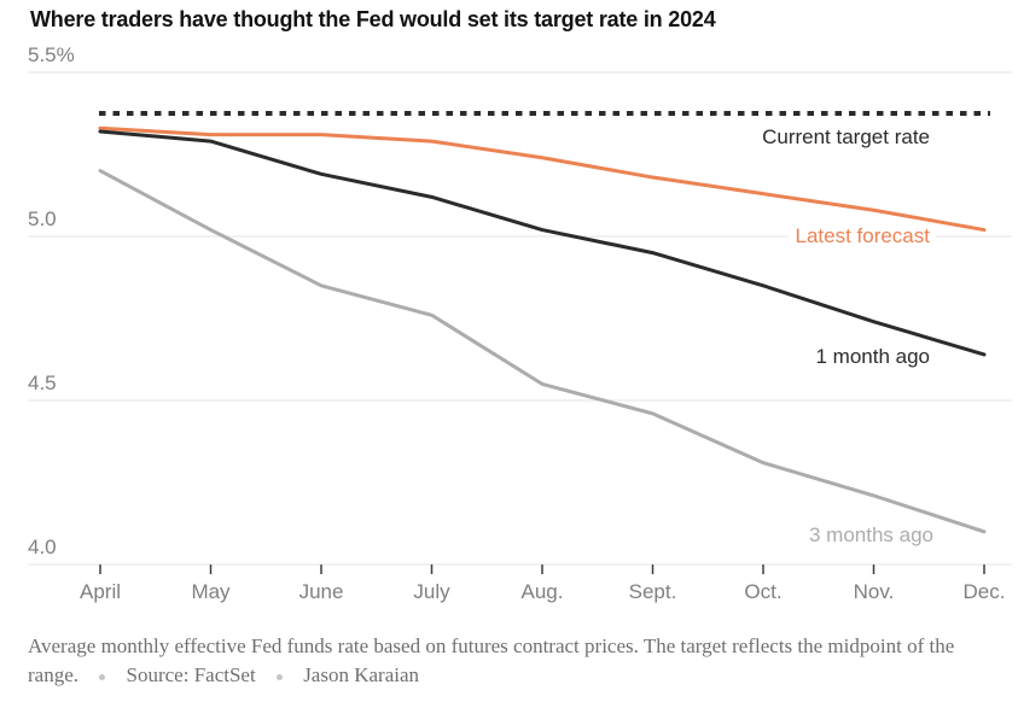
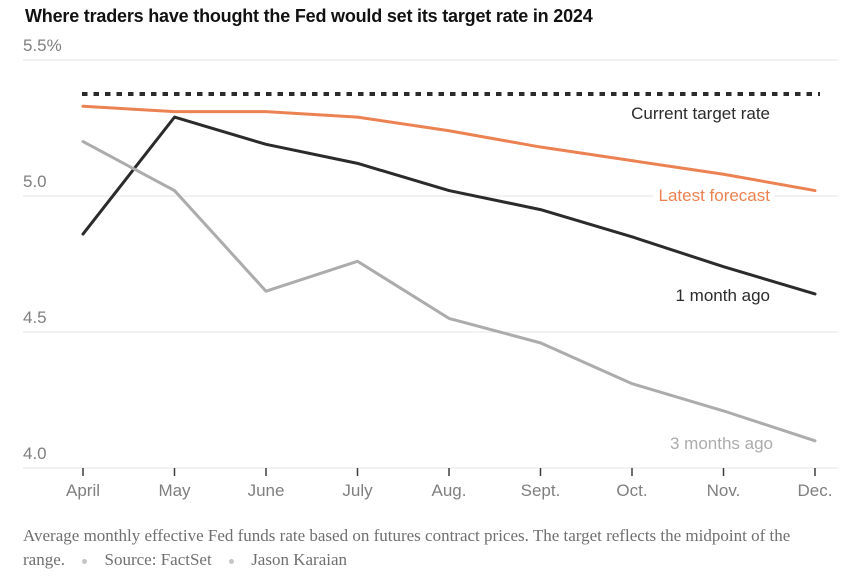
1 month ago/April: 5.32% -> 4.86%
3 months ago/June: 4.85% -> 4.65%
